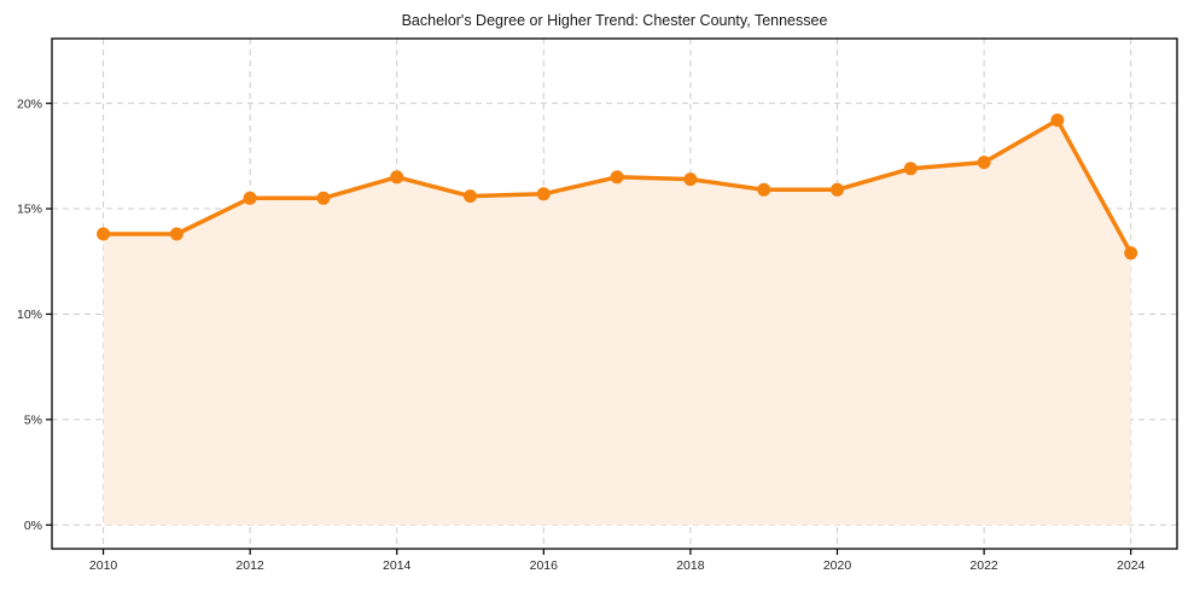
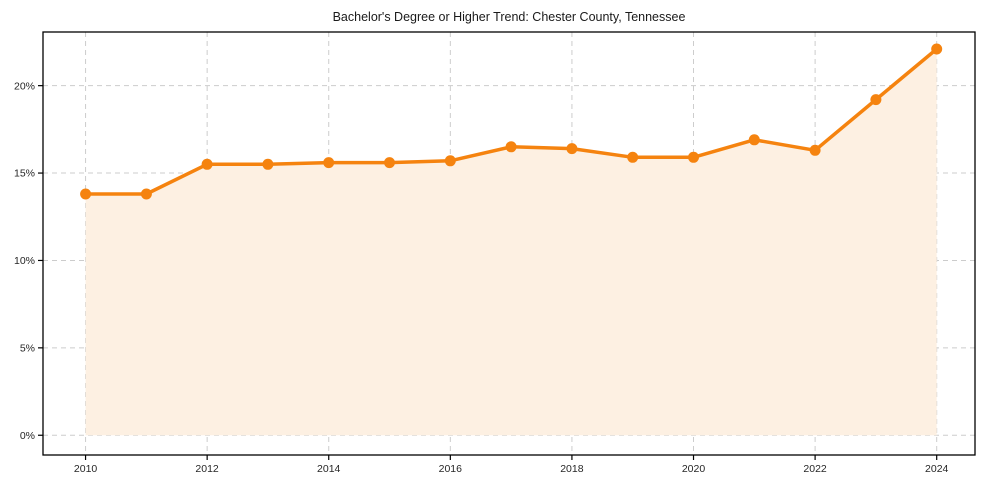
2014: 16.5% -> 15.6%
2022: 17.2% -> 16.3%
2024: 12.9% -> 22.1%
